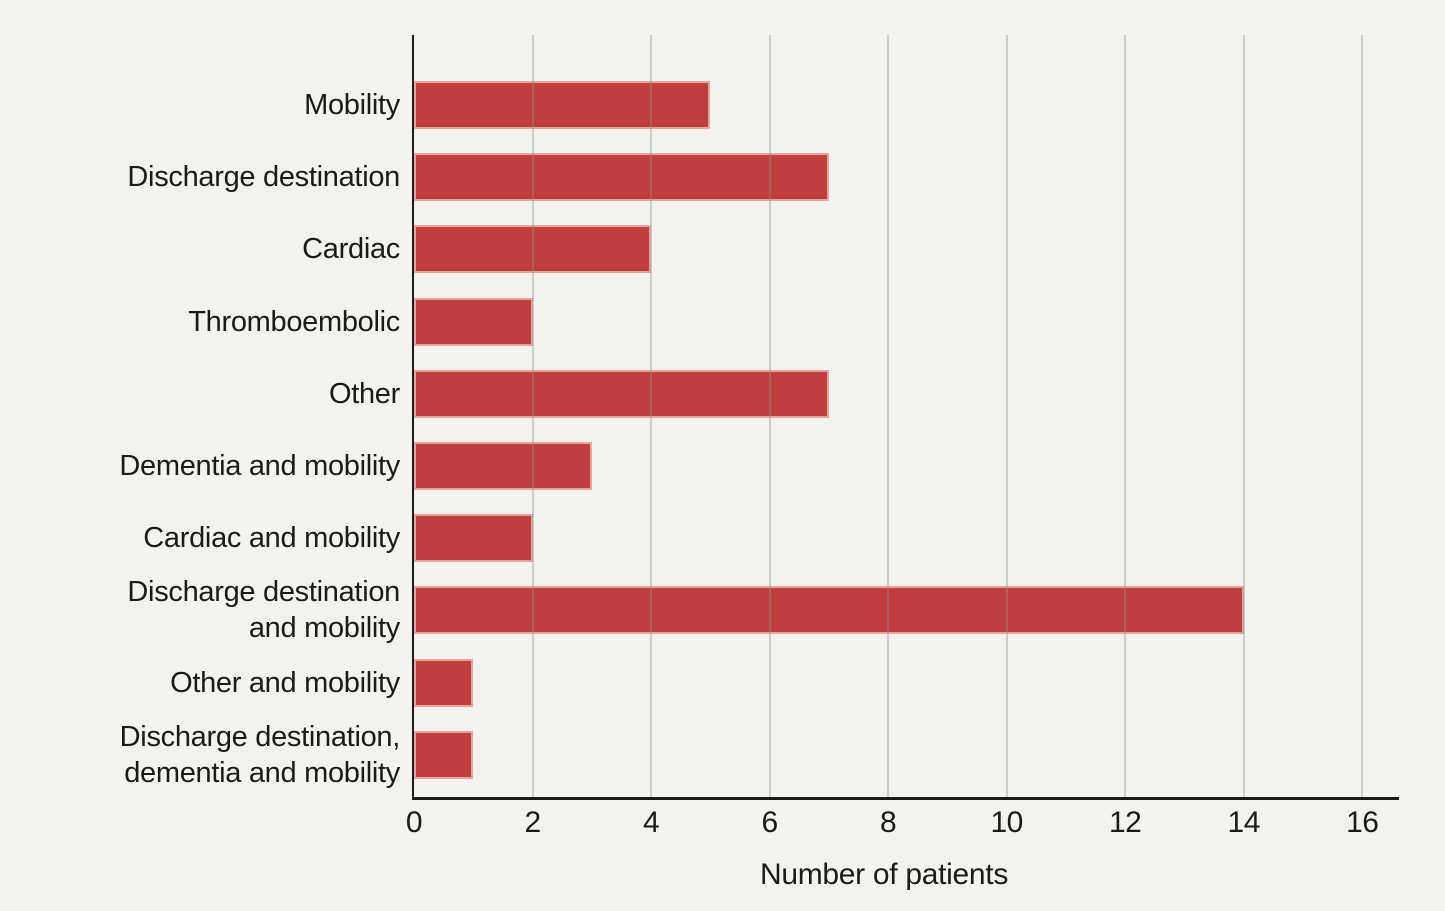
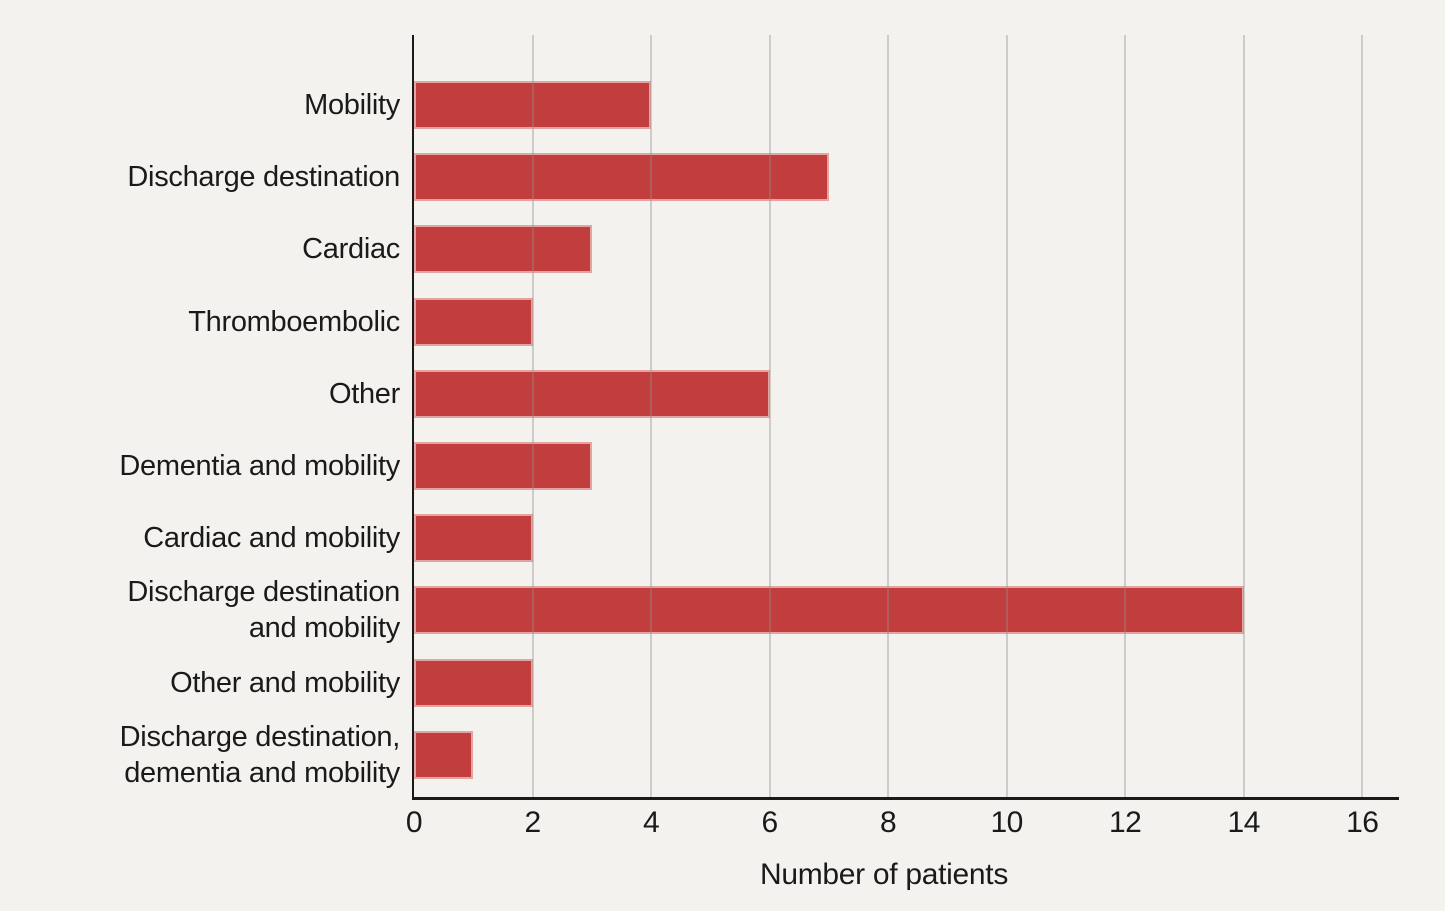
Mobility: 5 -> 4
Cardiac: 4 -> 3
Other: 7 -> 6
Other and mobility: 1 -> 2
